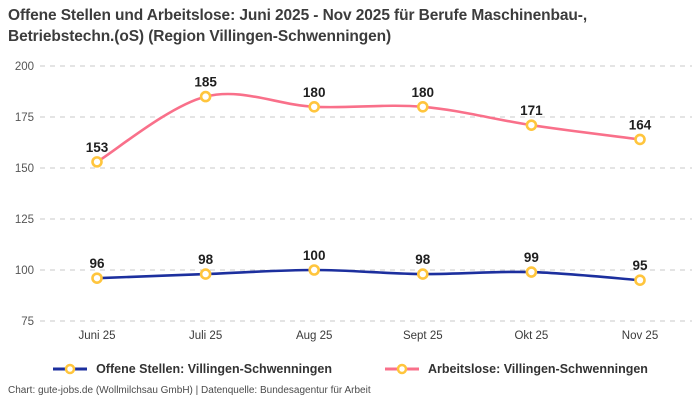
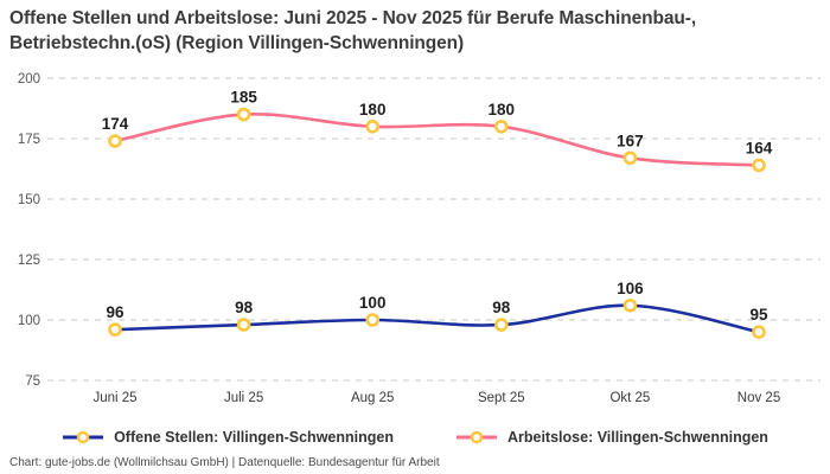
Arbeitslose: Villingen-Schwenningen/Juni 25: 153 -> 174
Offene Stellen: Villingen-Schwenningen/Okt 25: 99 -> 106
Arbeitslose: Villingen-Schwenningen/Okt 25: 171 -> 167
